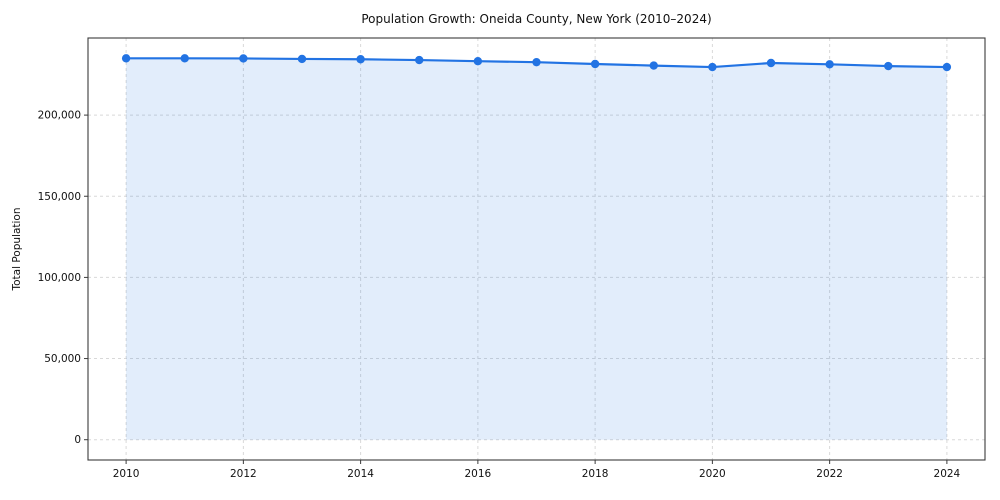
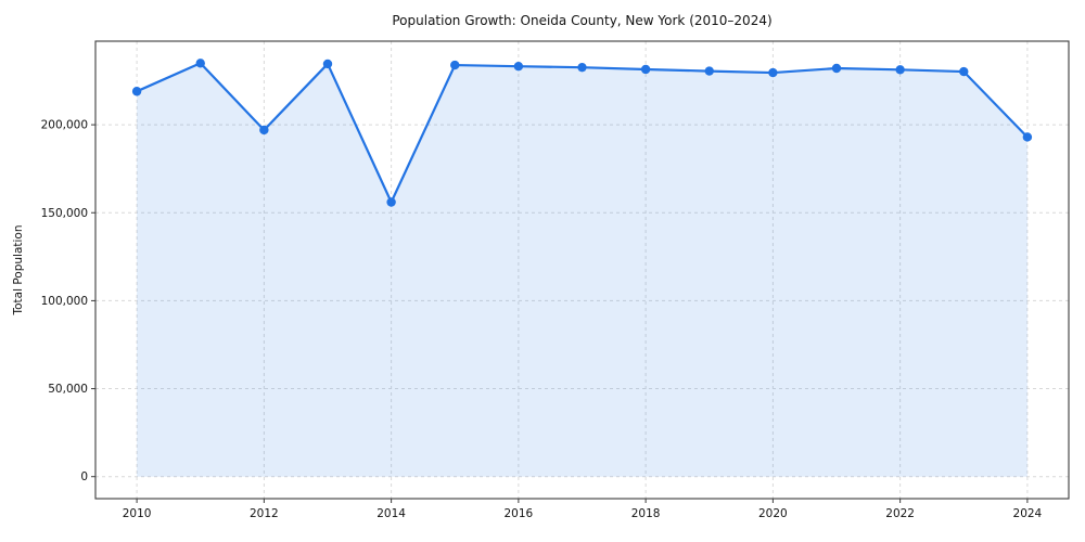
2010: 235000 -> 219000
2012: 235000 -> 197000
2014: 234000 -> 156000
2024: 230000 -> 193000
